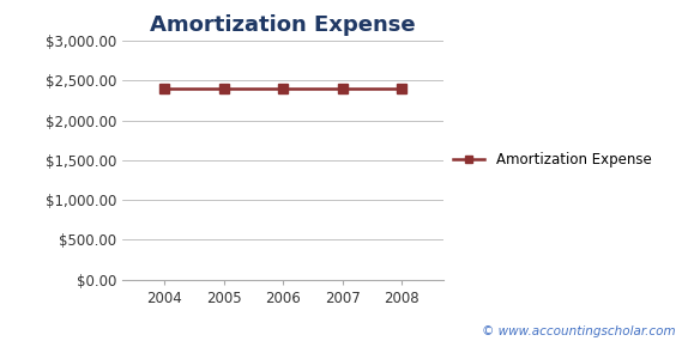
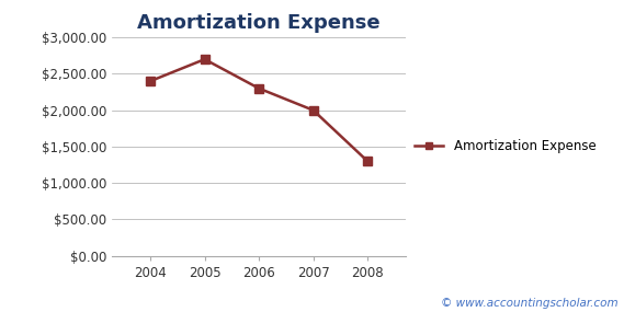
2005: $2,400 -> $2,700
2006: $2,400 -> $2,300
2007: $2,400 -> $2,000
2008: $2,400 -> $1,300
